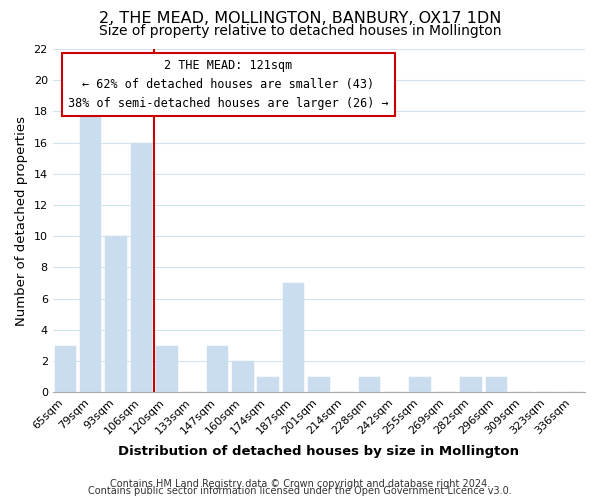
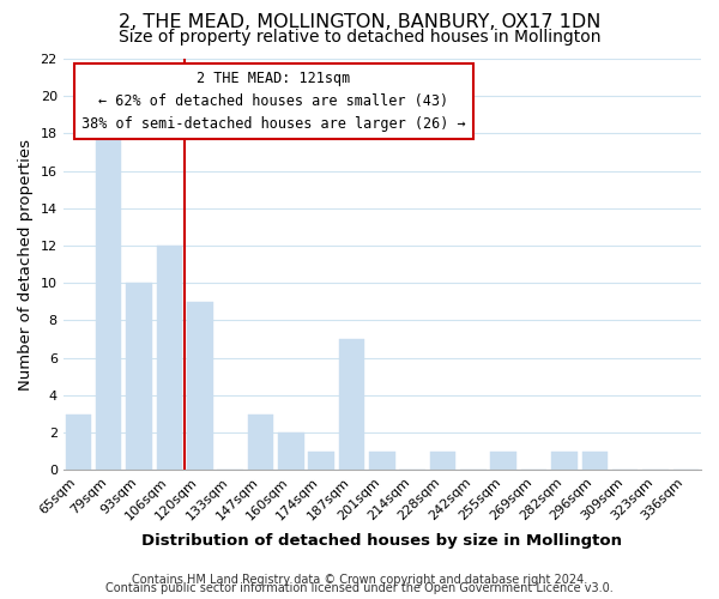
106sqm: 16 -> 12
120sqm: 3 -> 9
